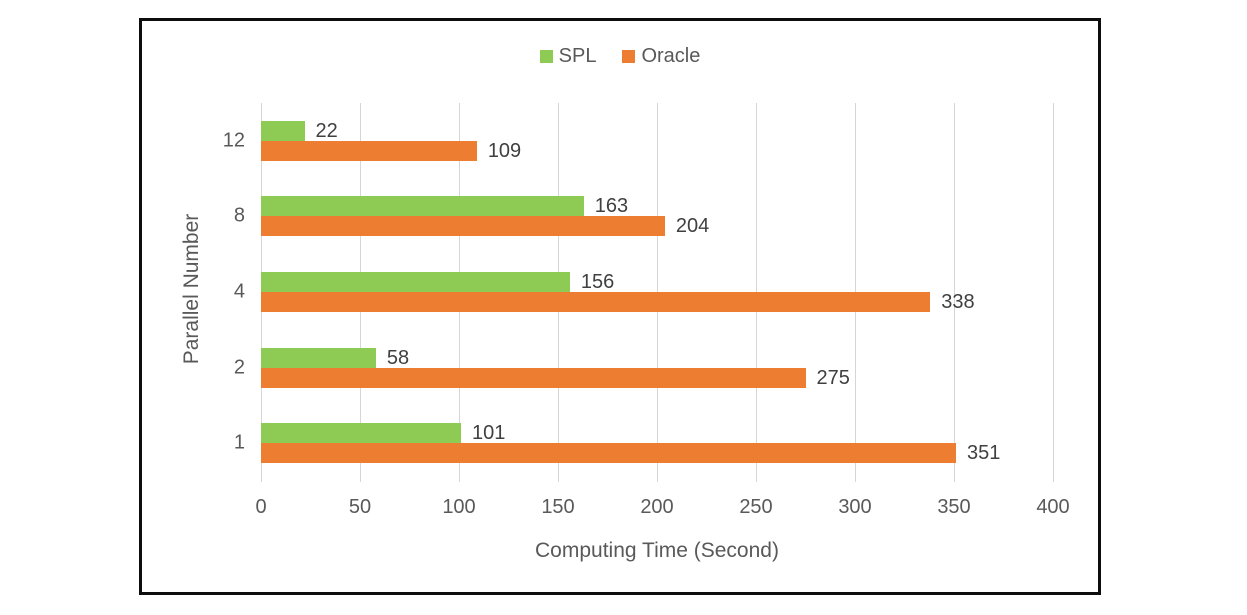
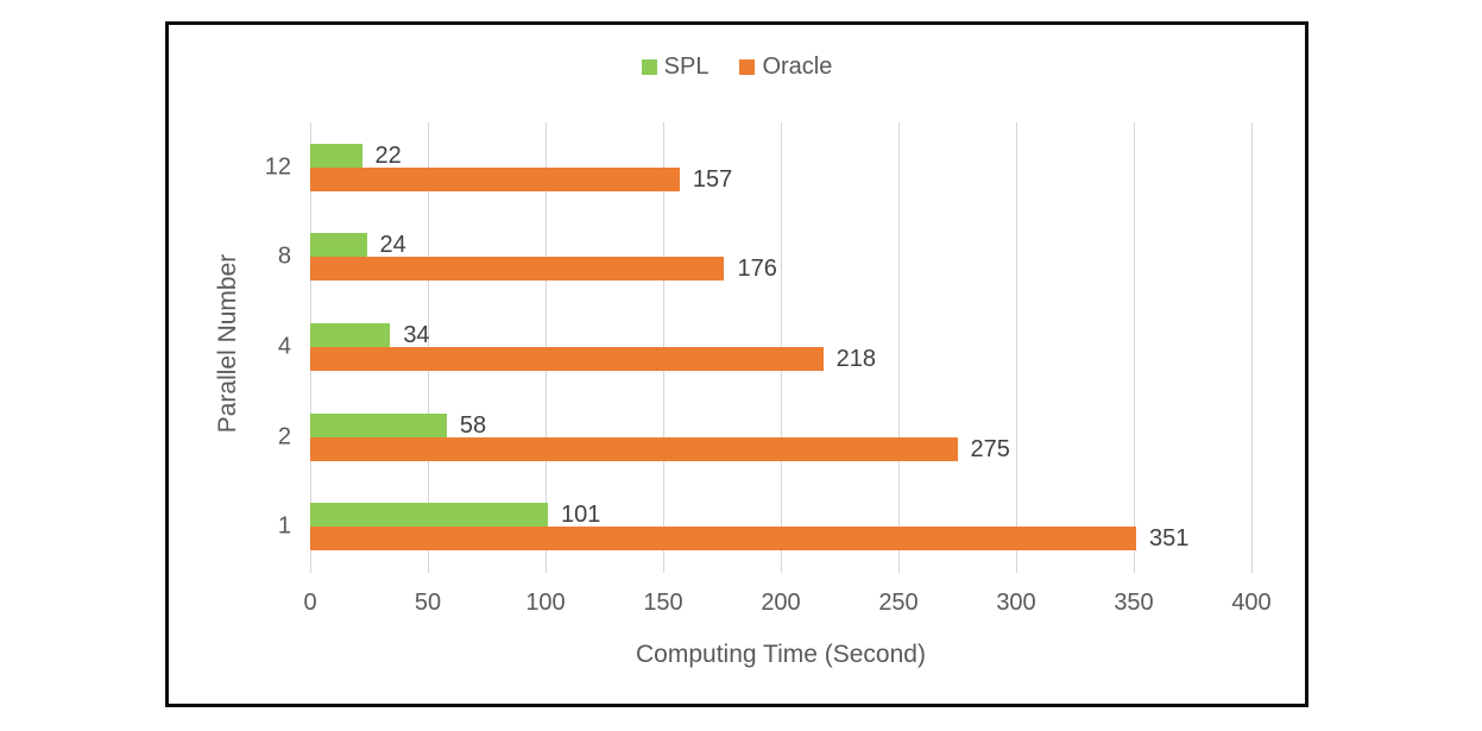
Oracle/12: 109 -> 157
SPL/8: 163 -> 24
Oracle/8: 204 -> 176
SPL/4: 156 -> 34
Oracle/4: 338 -> 218
